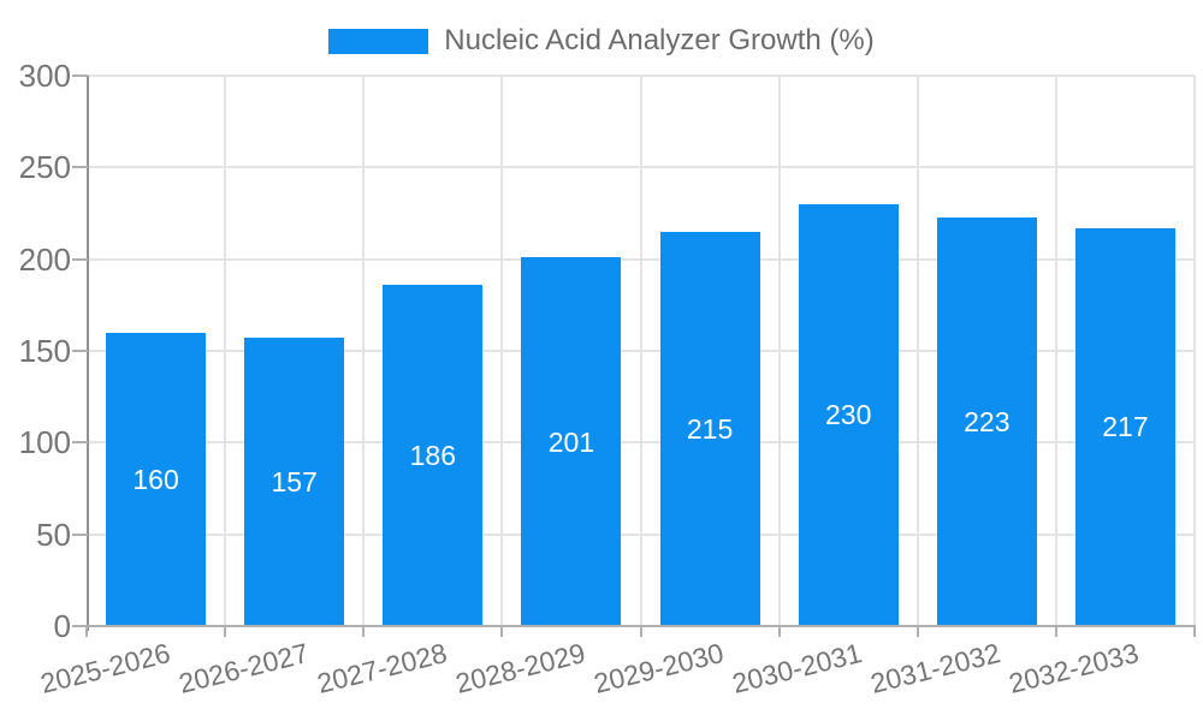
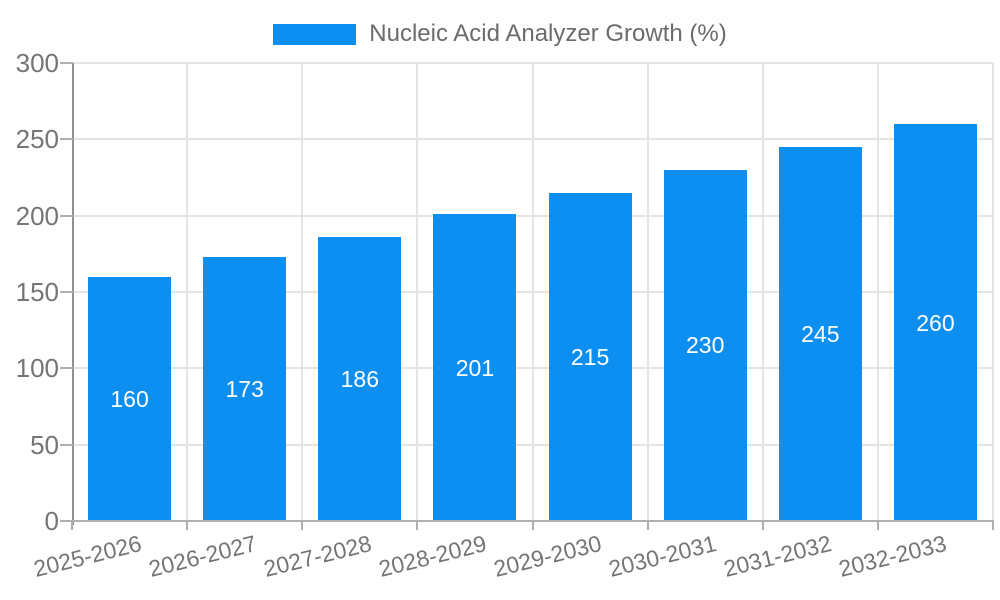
2026-2027: 157 -> 173
2031-2032: 223 -> 245
2032-2033: 217 -> 260
